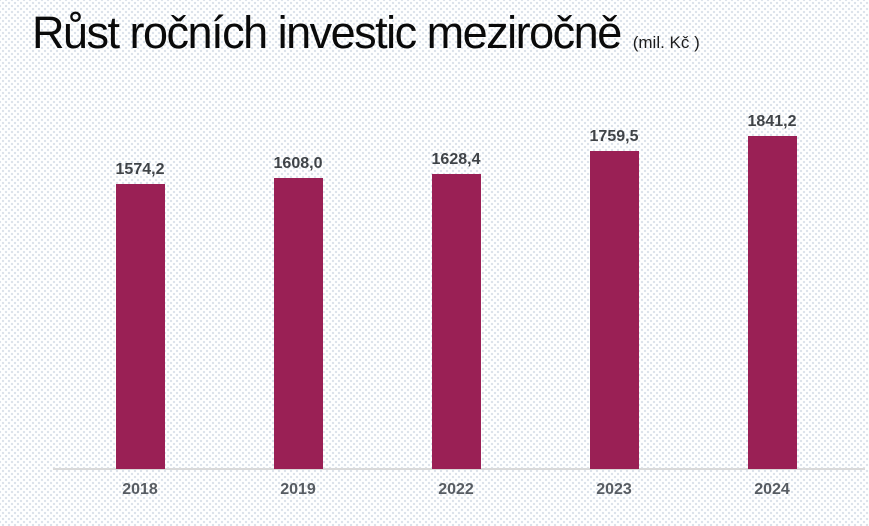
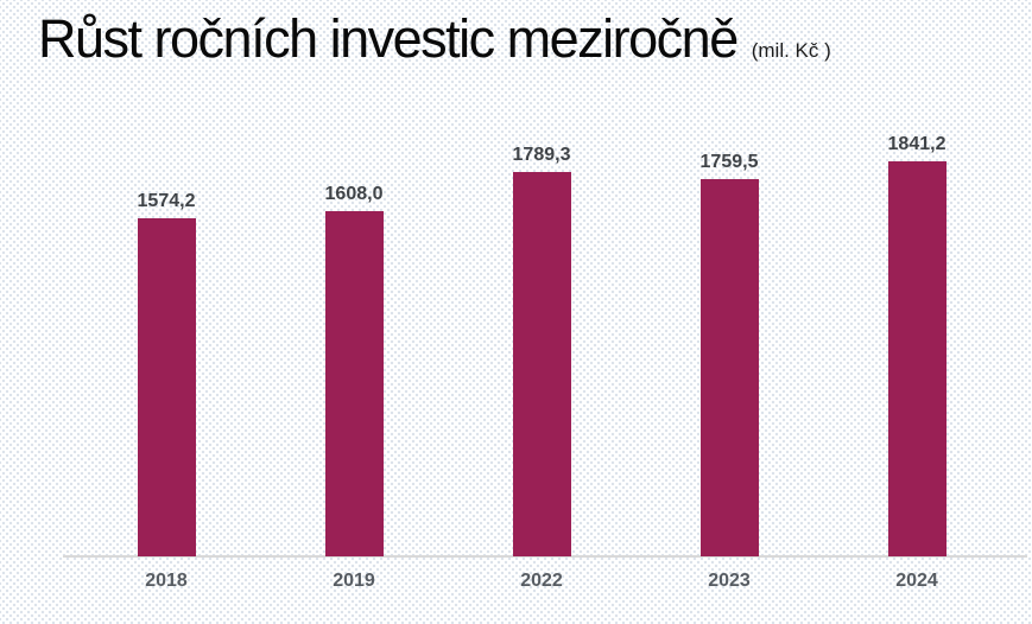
2022: 1628,4 -> 1789,3
